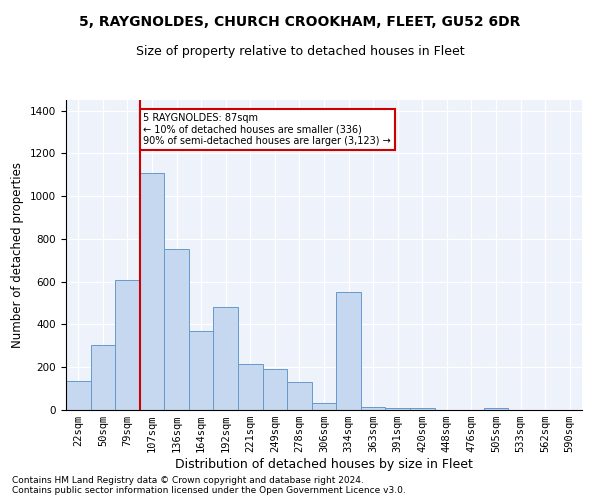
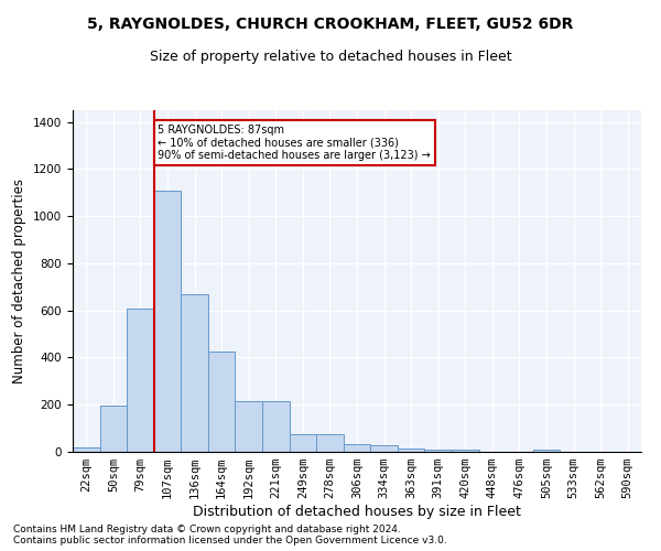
22sqm: 135 -> 20
50sqm: 305 -> 195
136sqm: 755 -> 670
164sqm: 370 -> 425
192sqm: 480 -> 215
249sqm: 190 -> 75
278sqm: 130 -> 75
334sqm: 550 -> 30
